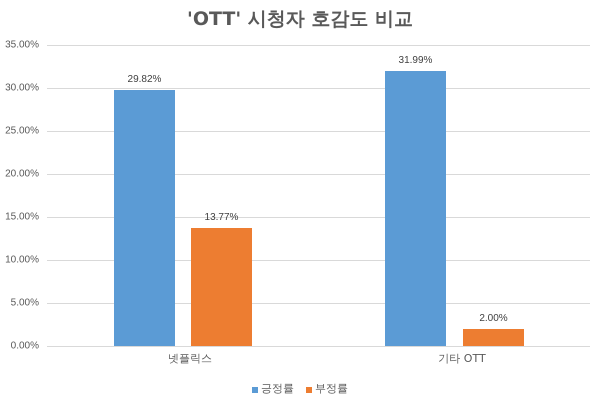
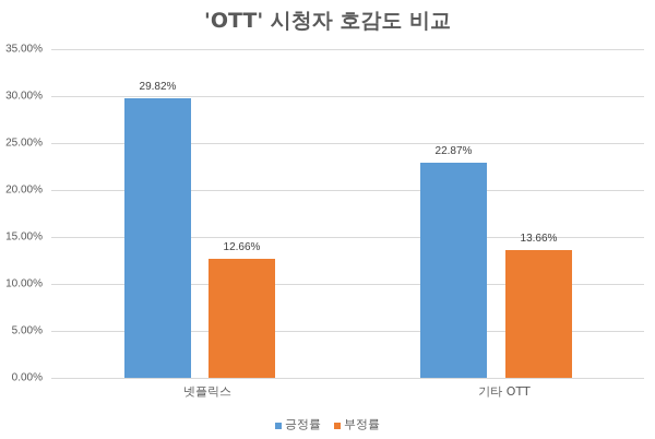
부정률/넷플릭스: 13.77% -> 12.66%
긍정률/기타 OTT: 31.99% -> 22.87%
부정률/기타 OTT: 2.00% -> 13.66%
